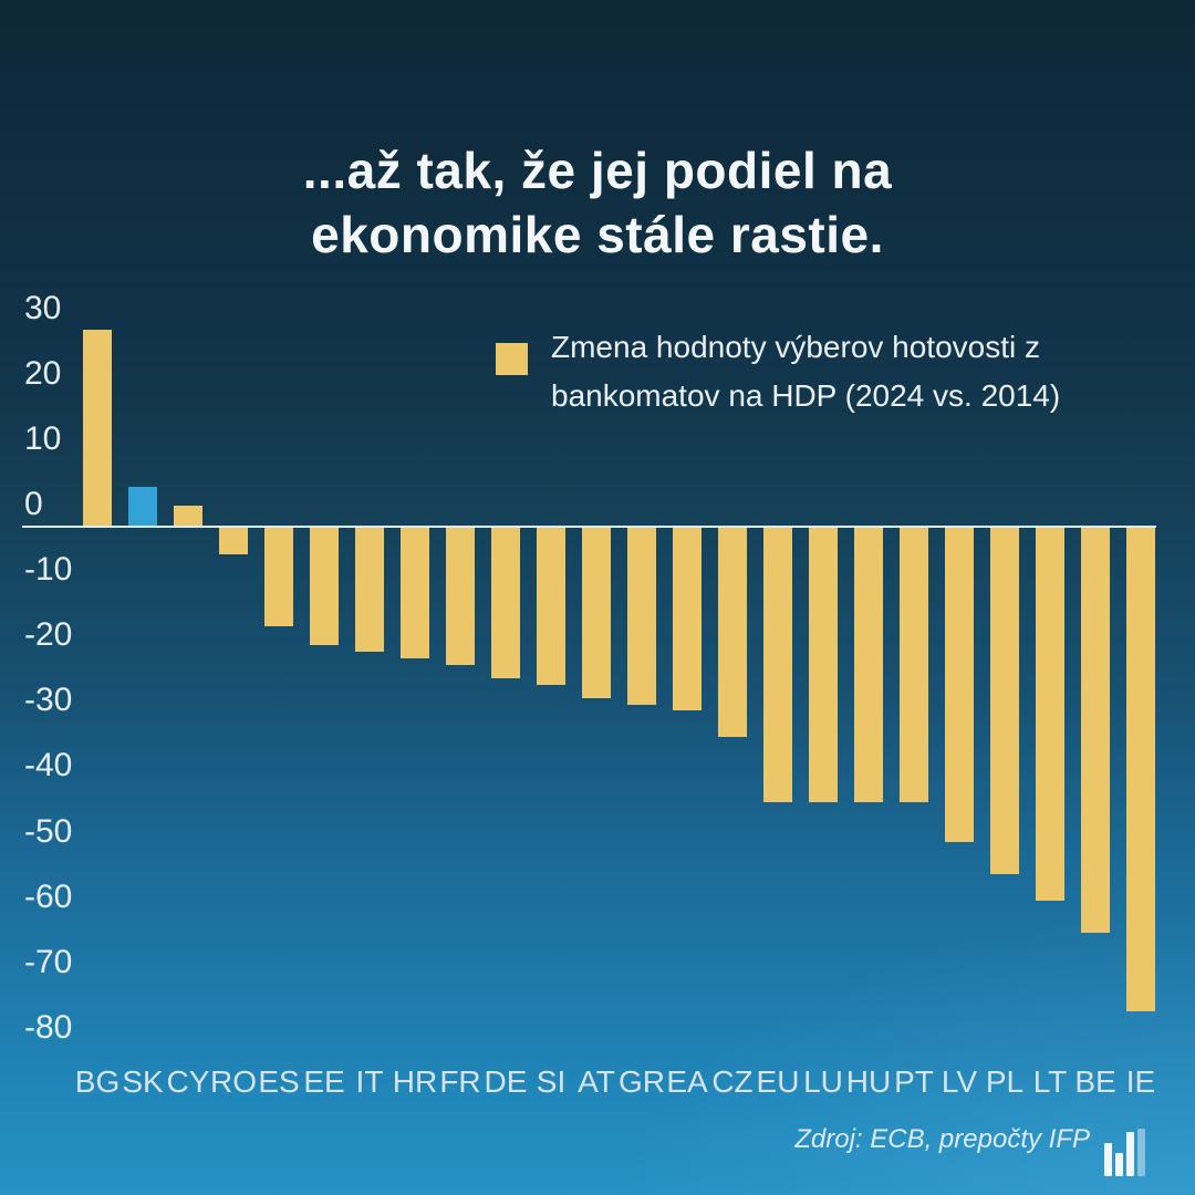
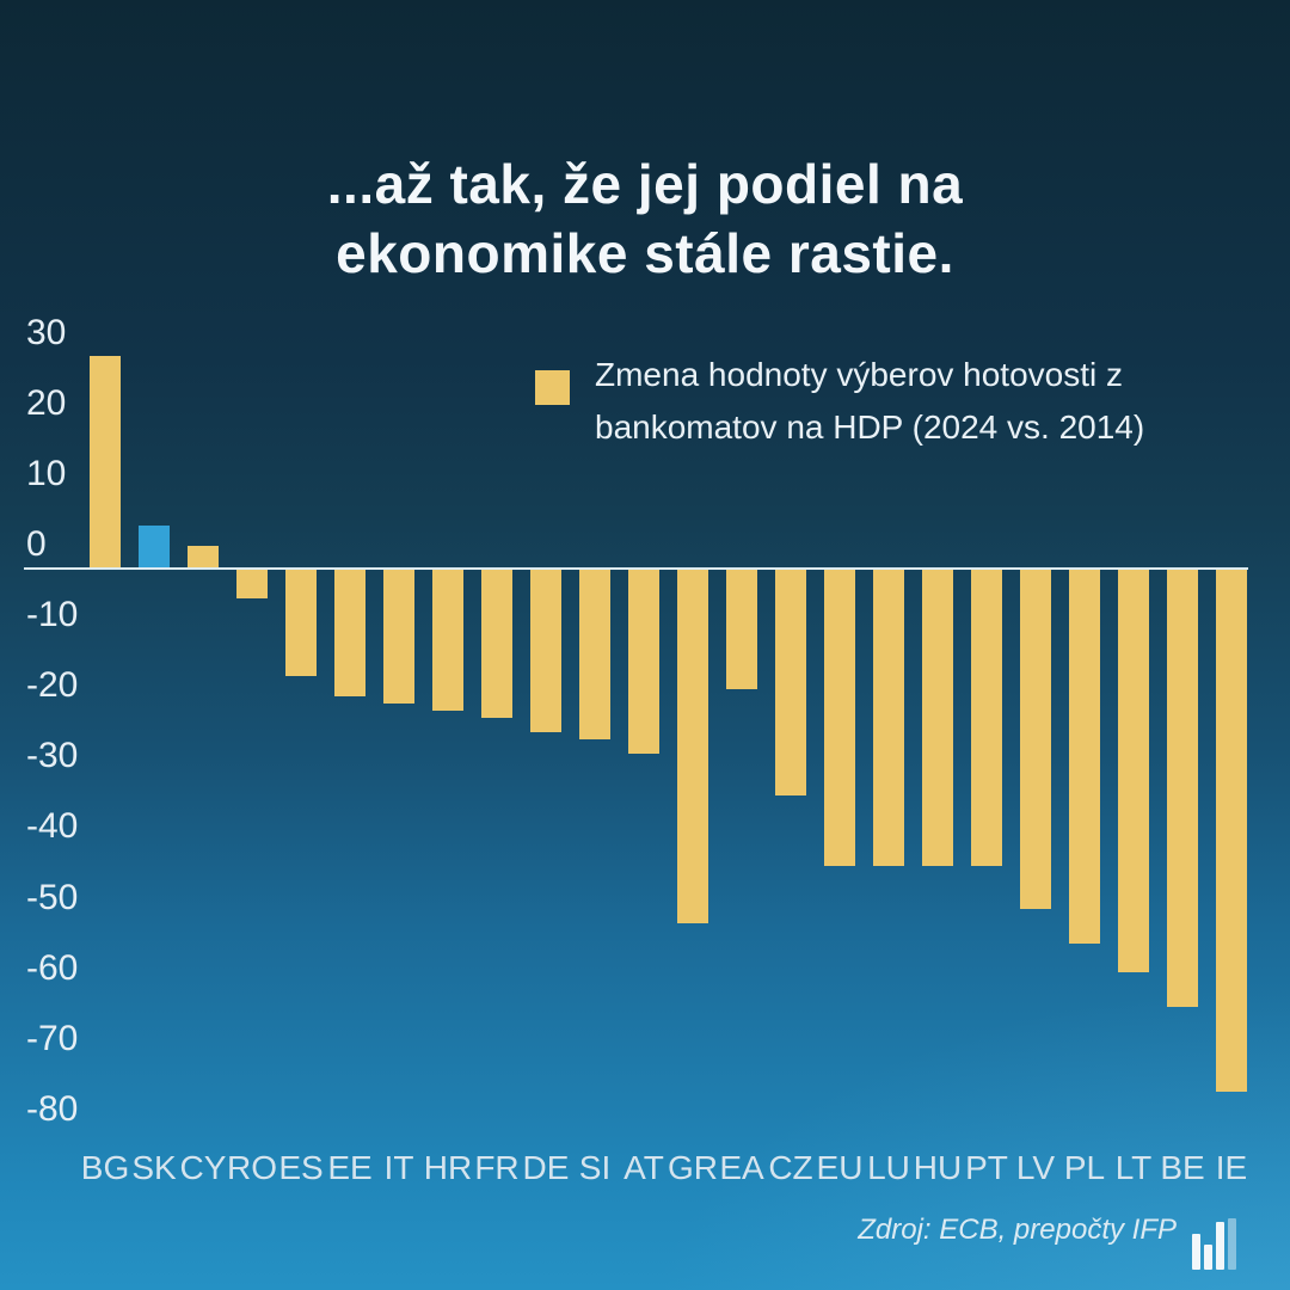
GR: -27 -> -50
EA: -28 -> -17
